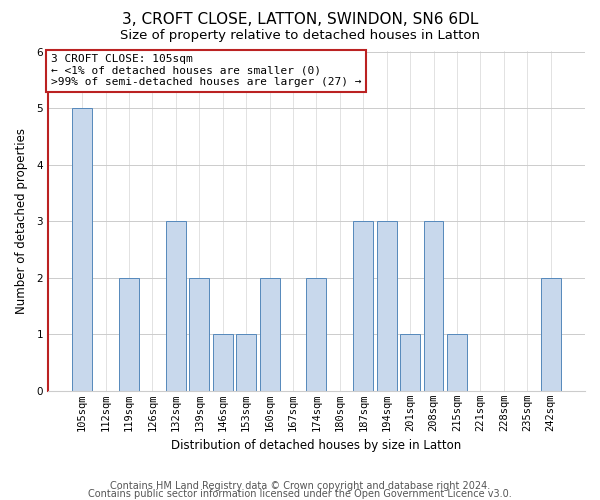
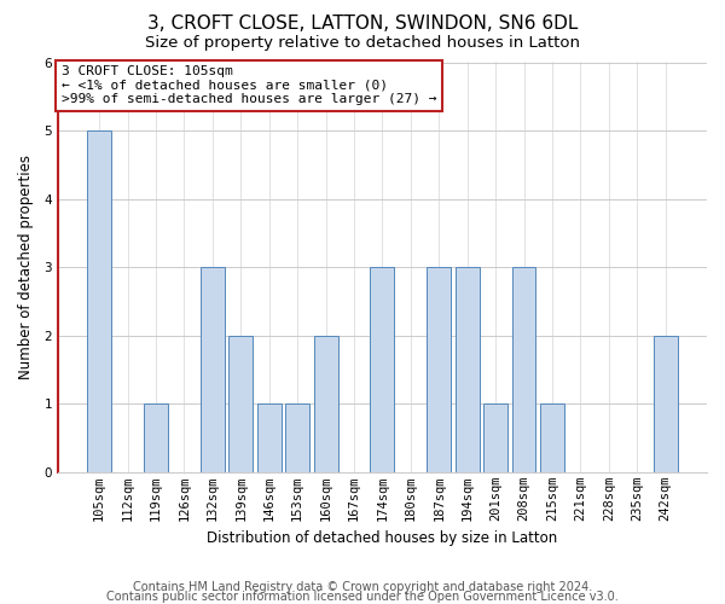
119sqm: 2 -> 1
174sqm: 2 -> 3
